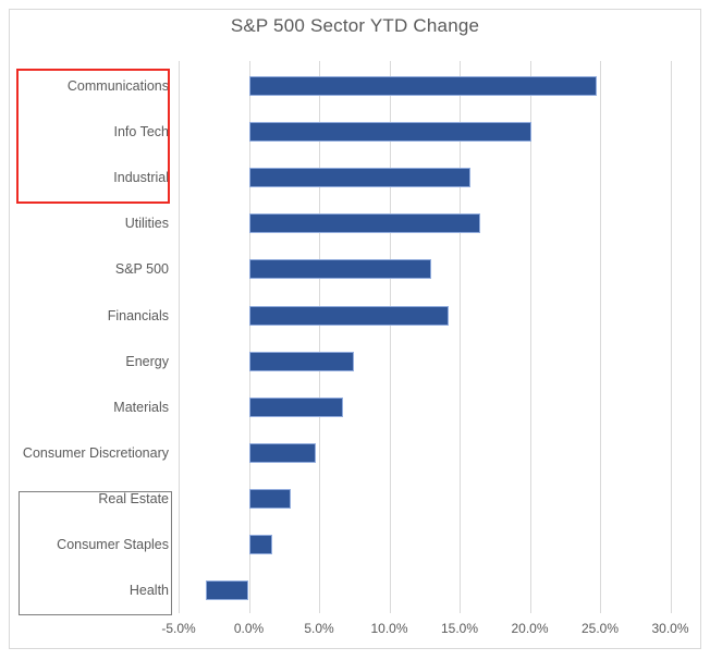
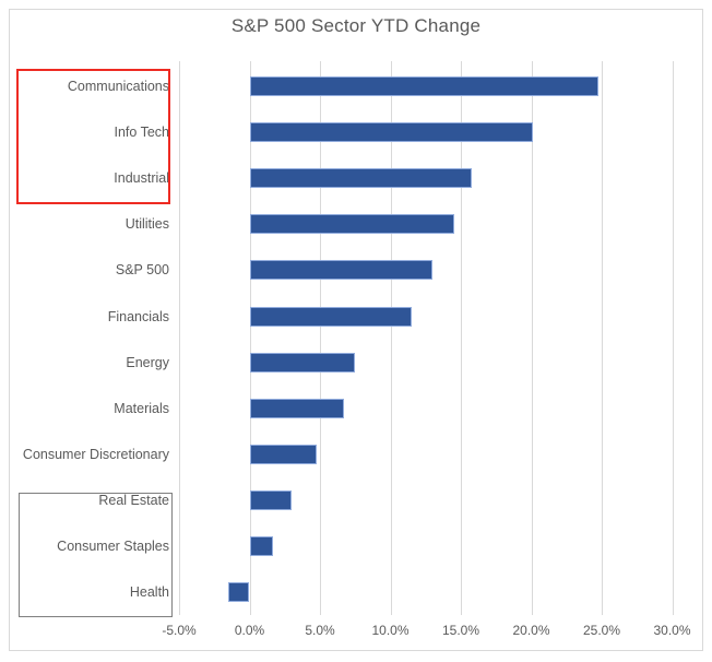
Utilities: 16.5% -> 14.5%
Financials: 14.2% -> 11.5%
Health: -3.1% -> -1.5%
